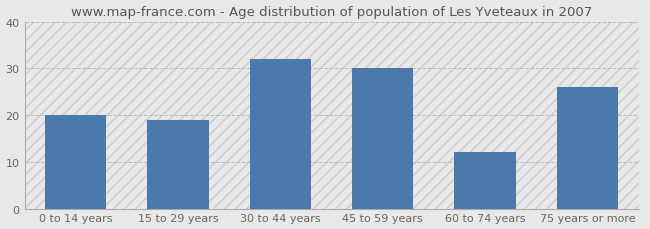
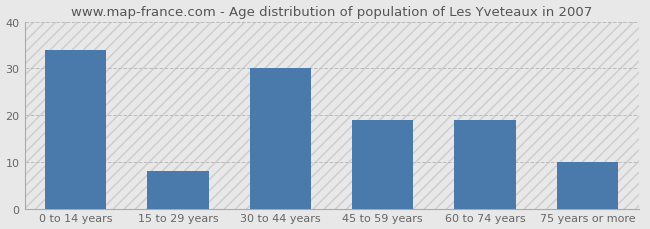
0 to 14 years: 20 -> 34
15 to 29 years: 19 -> 8
30 to 44 years: 32 -> 30
45 to 59 years: 30 -> 19
60 to 74 years: 12 -> 19
75 years or more: 26 -> 10
